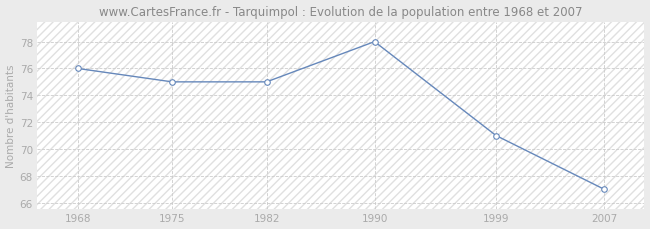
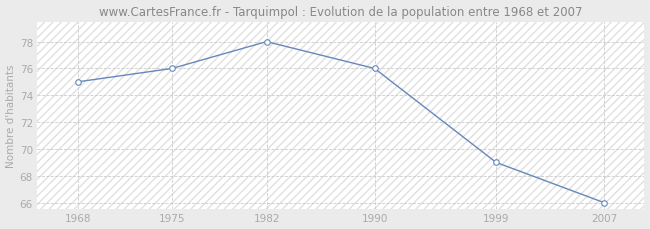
1968: 76 -> 75
1975: 75 -> 76
1982: 75 -> 78
1990: 78 -> 76
1999: 71 -> 69
2007: 67 -> 66
